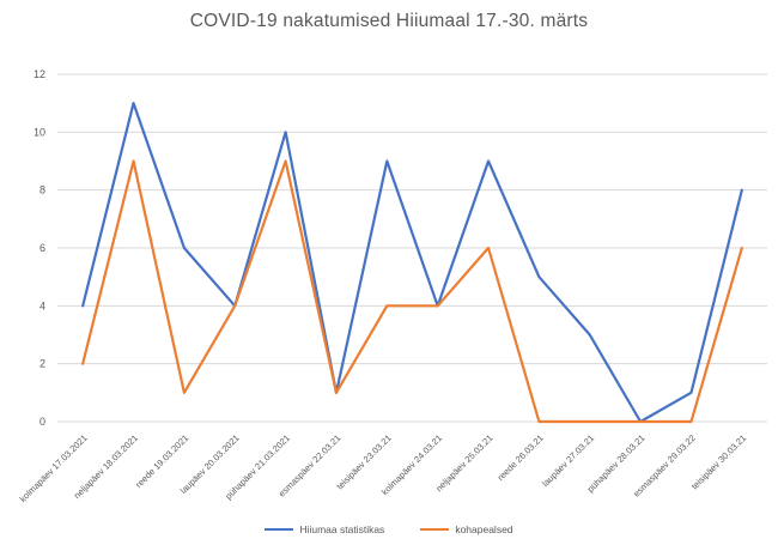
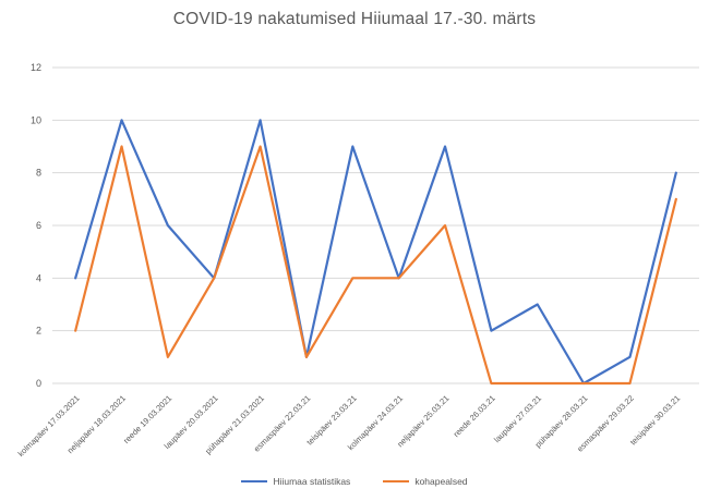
Hiiumaa statistikas/neljapäev 18.03.2021: 11 -> 10
Hiiumaa statistikas/reede 26.03.21: 5 -> 2
kohapealsed/teisipäev 30.03.21: 6 -> 7
